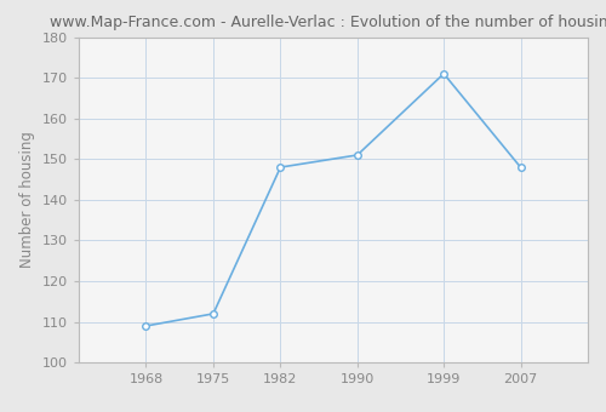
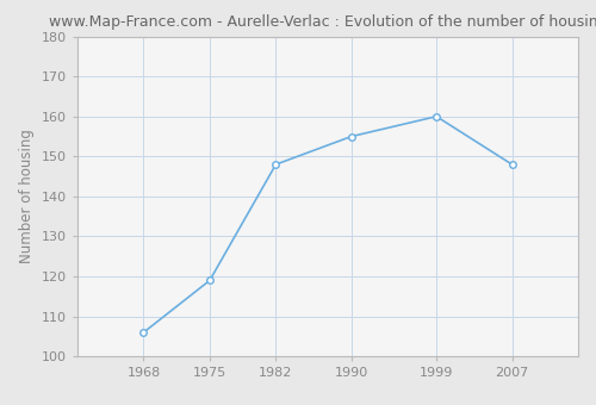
1968: 109 -> 106
1975: 112 -> 119
1990: 151 -> 155
1999: 171 -> 160
